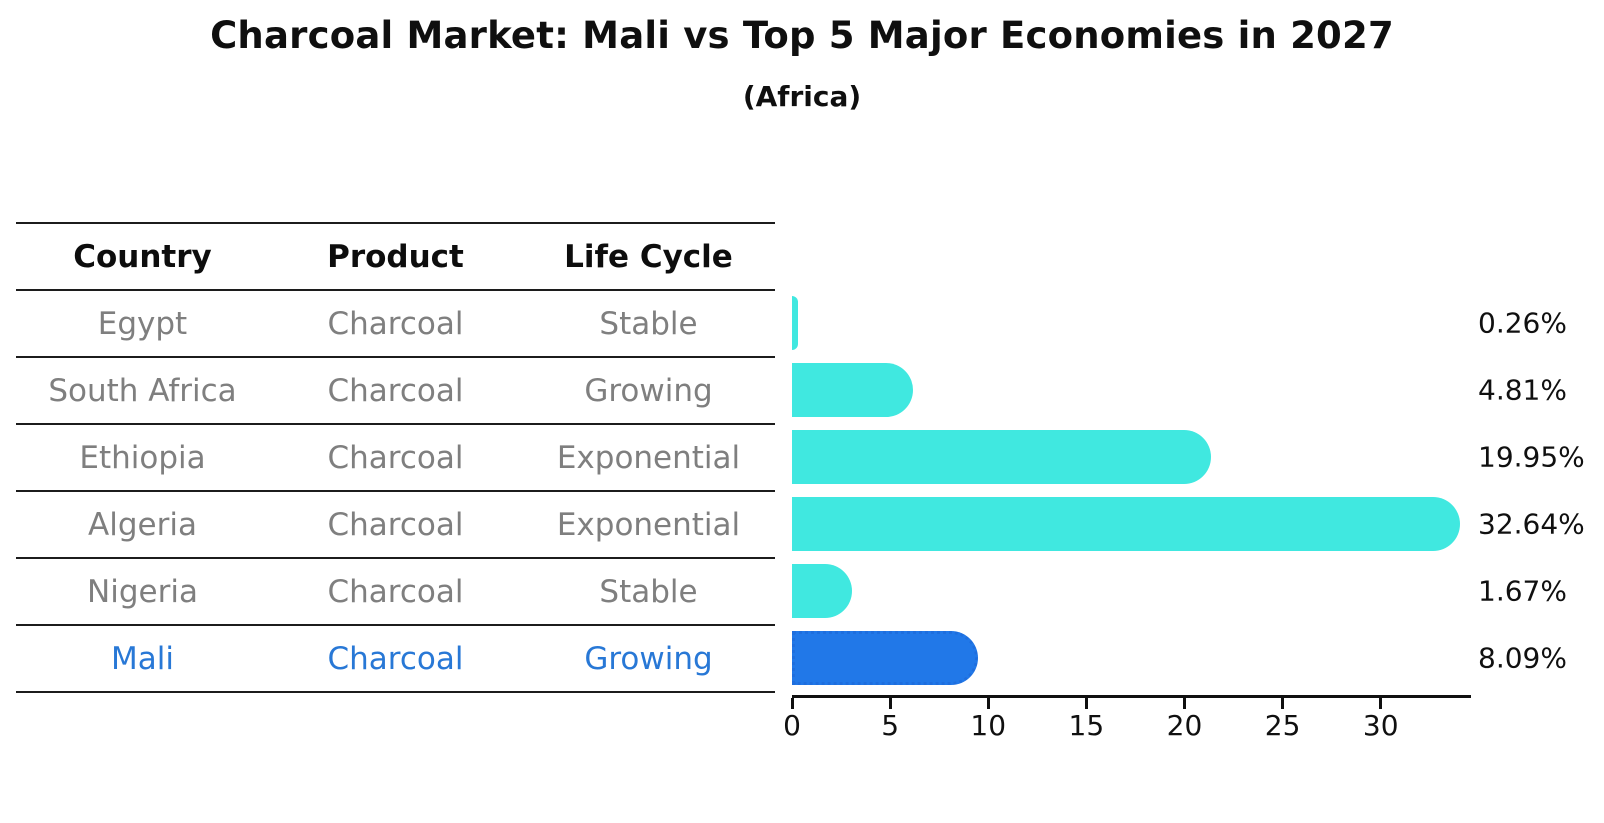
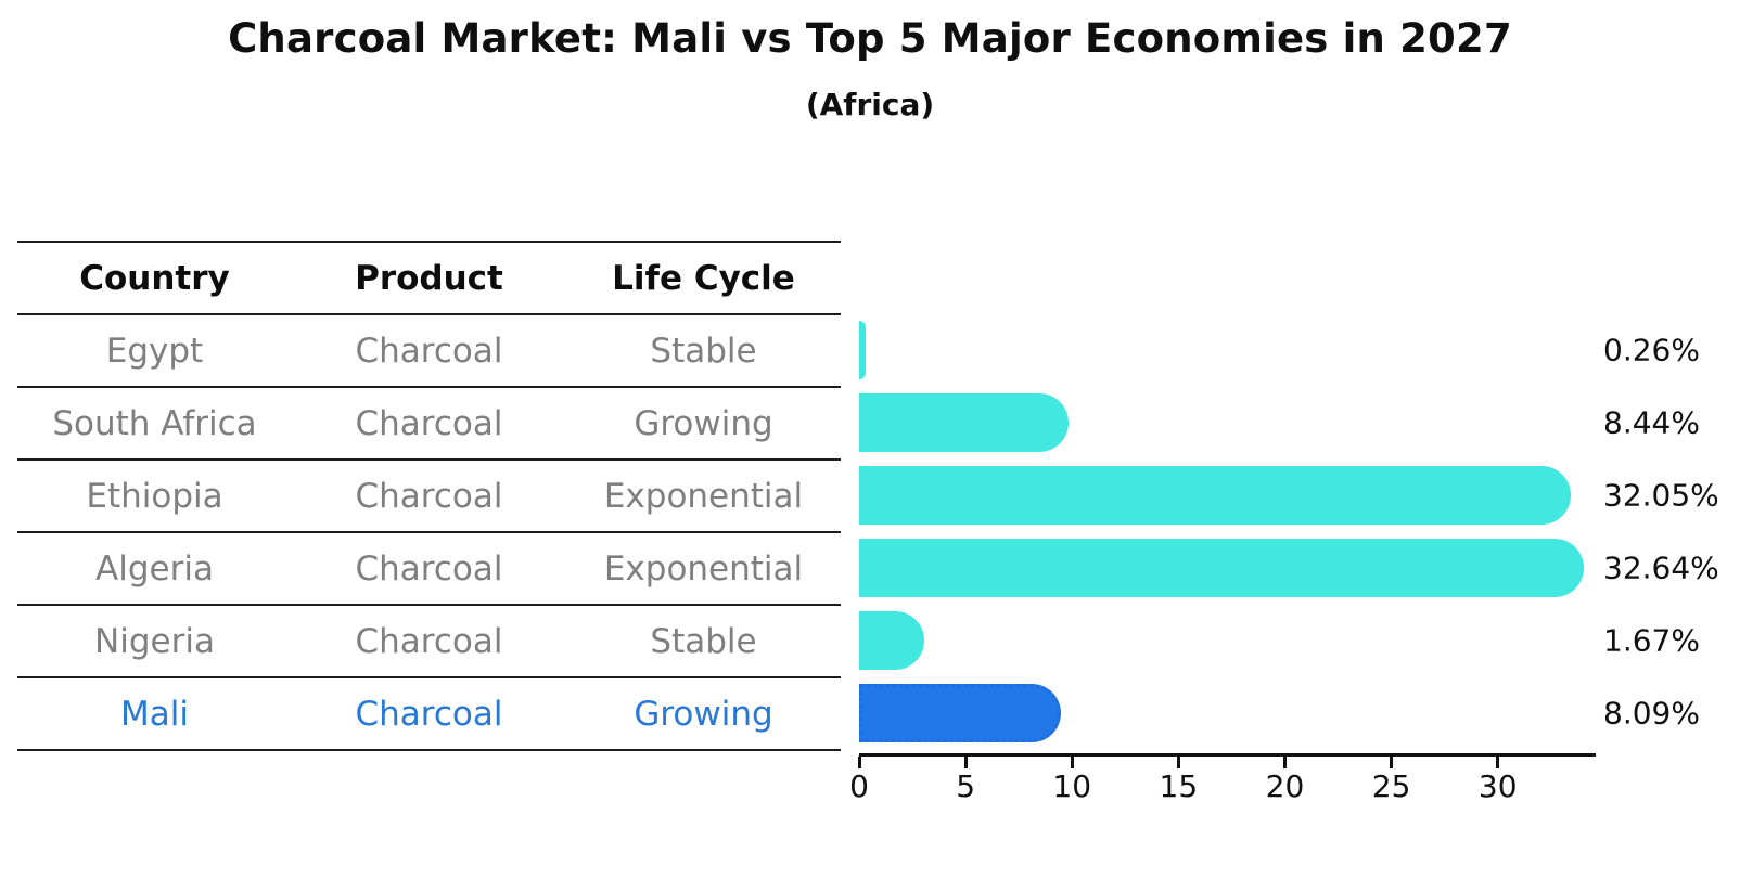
South Africa: 4.81% -> 8.44%
Ethiopia: 19.95% -> 32.05%
